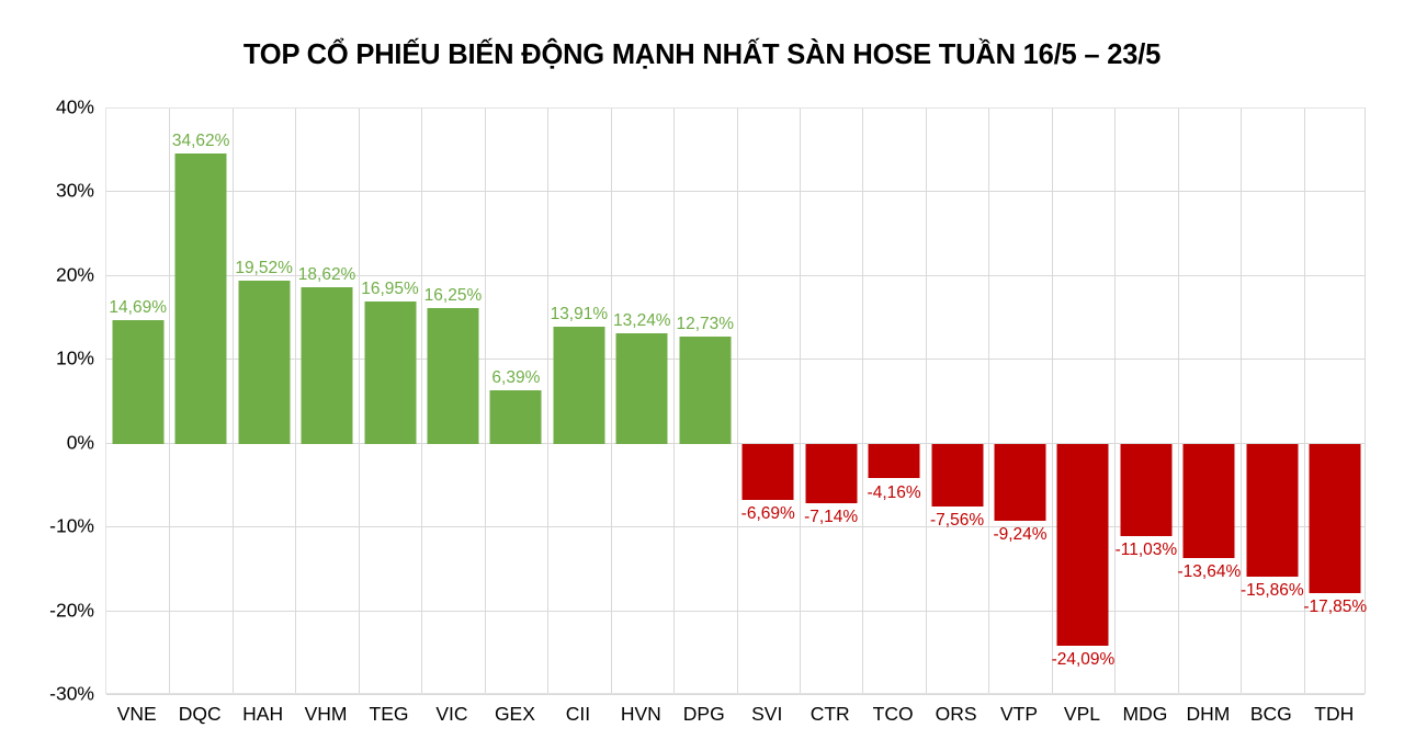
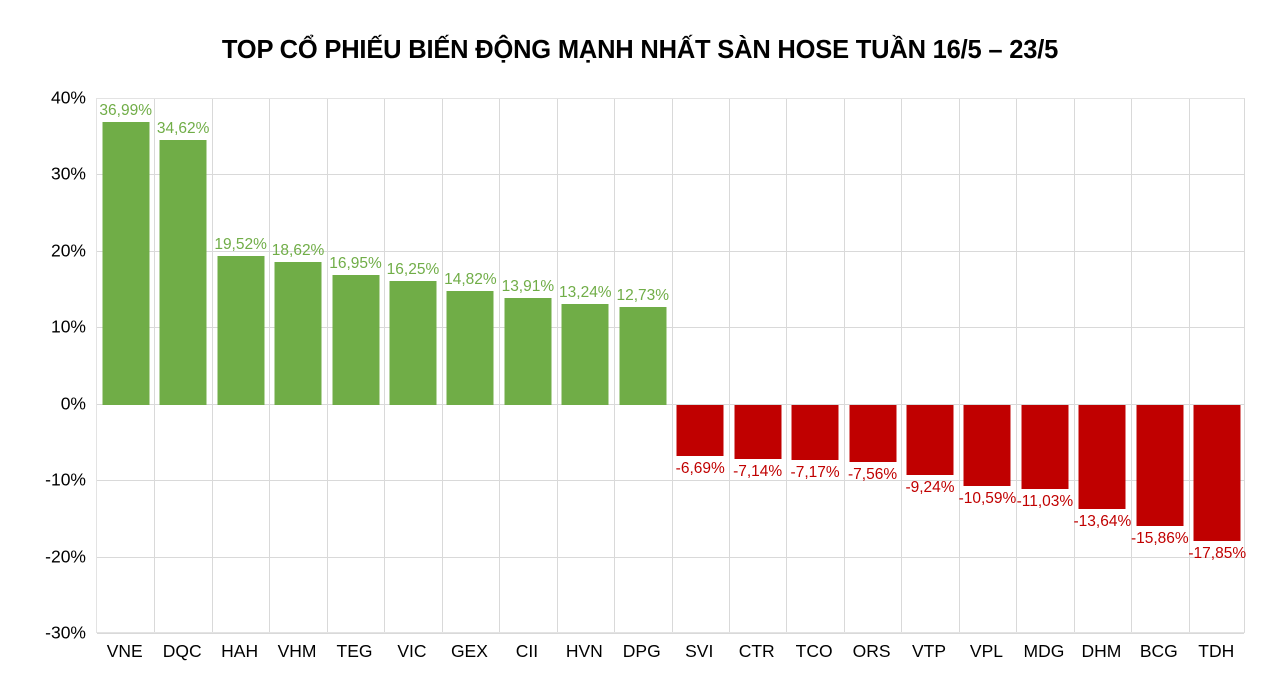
VNE: 14,69% -> 36,99%
GEX: 6,39% -> 14,82%
TCO: -4,16% -> -7,17%
VPL: -24,09% -> -10,59%
